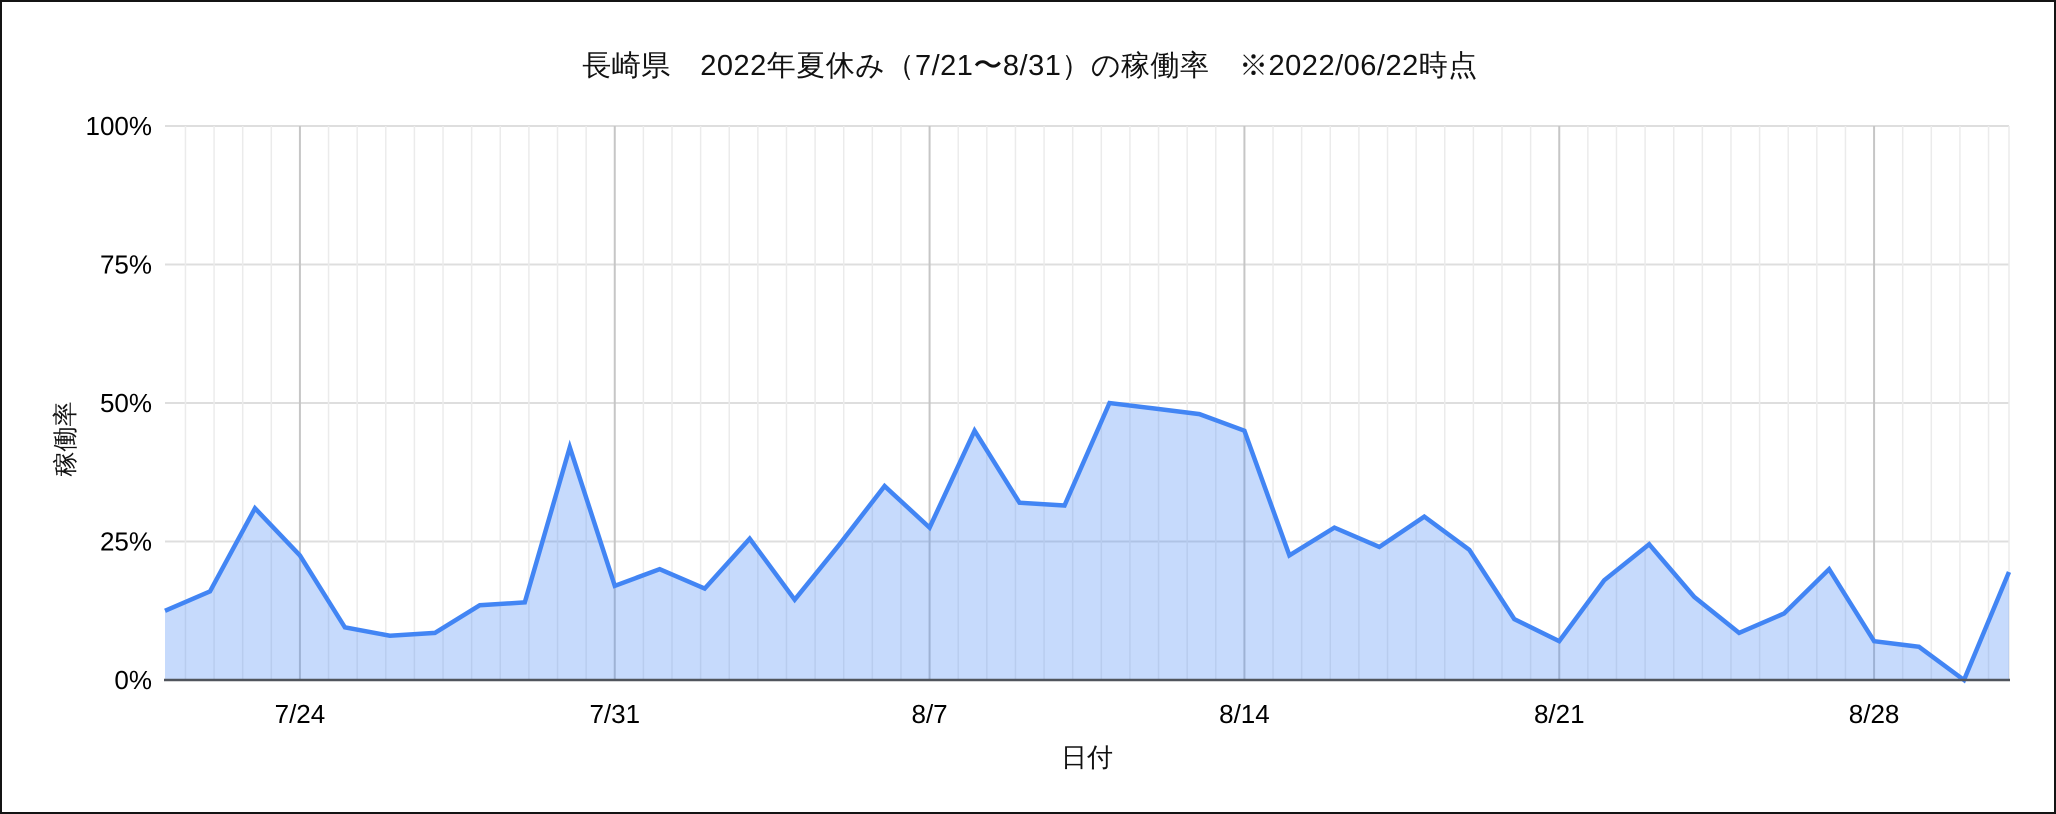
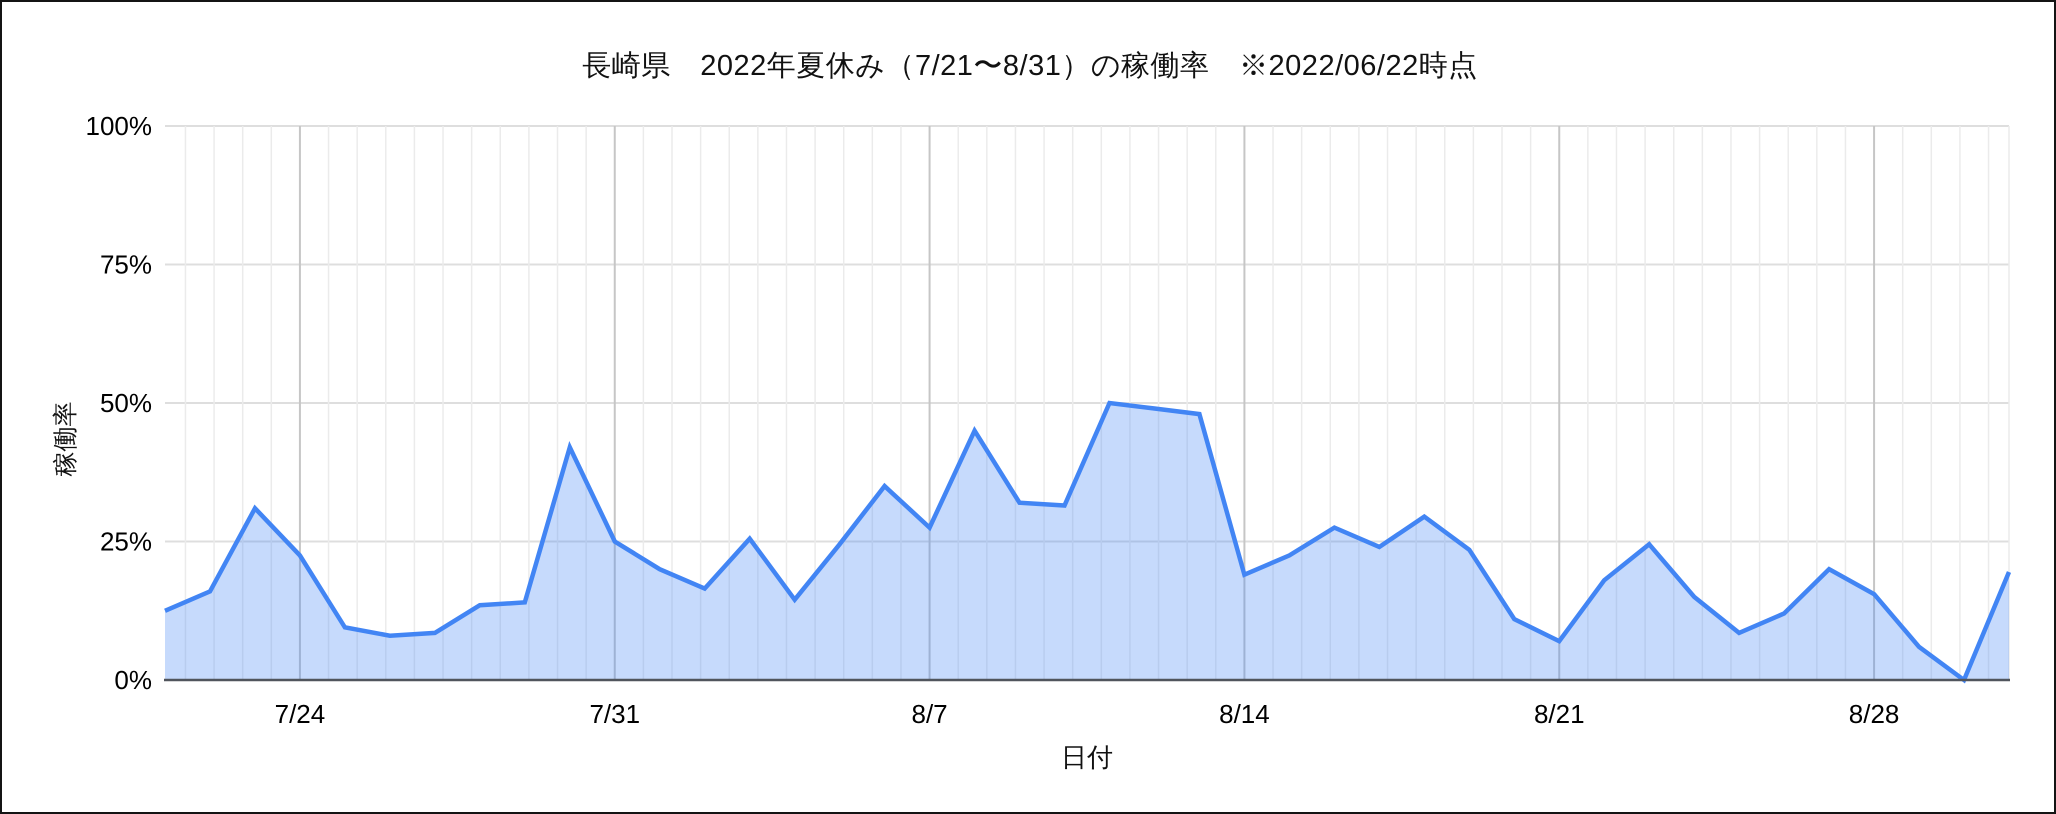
7/31: 17% -> 25%
8/14: 45% -> 19%
8/28: 7% -> 16%
